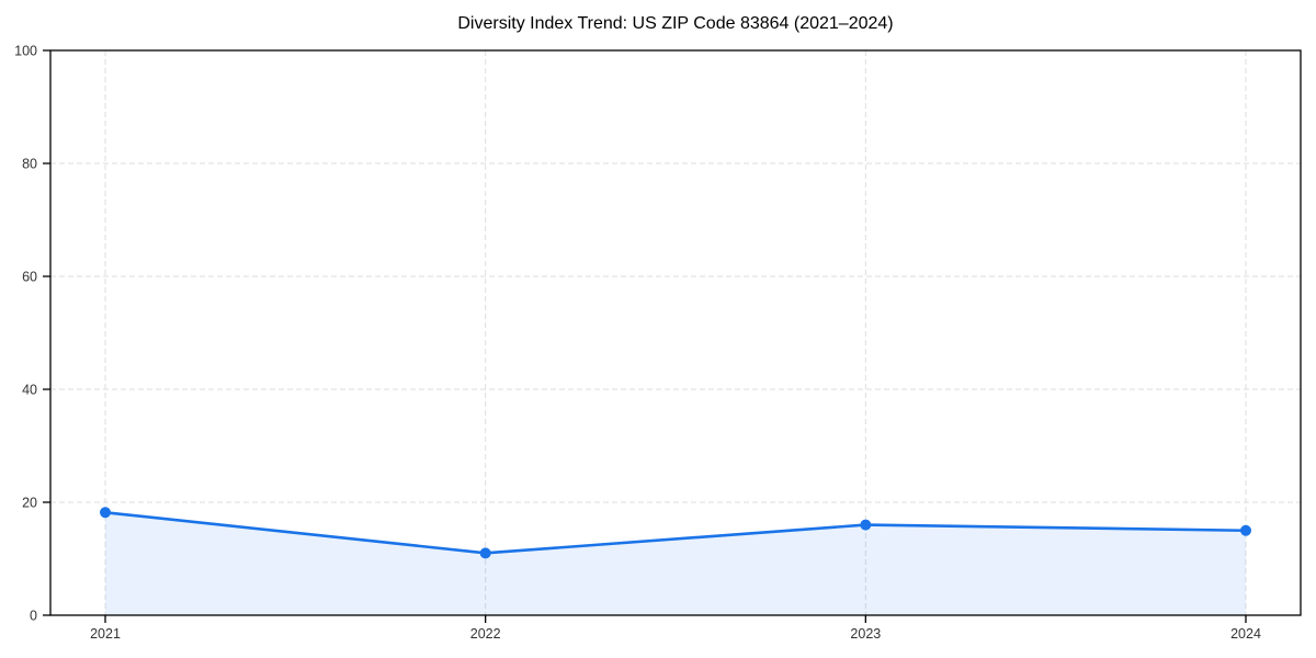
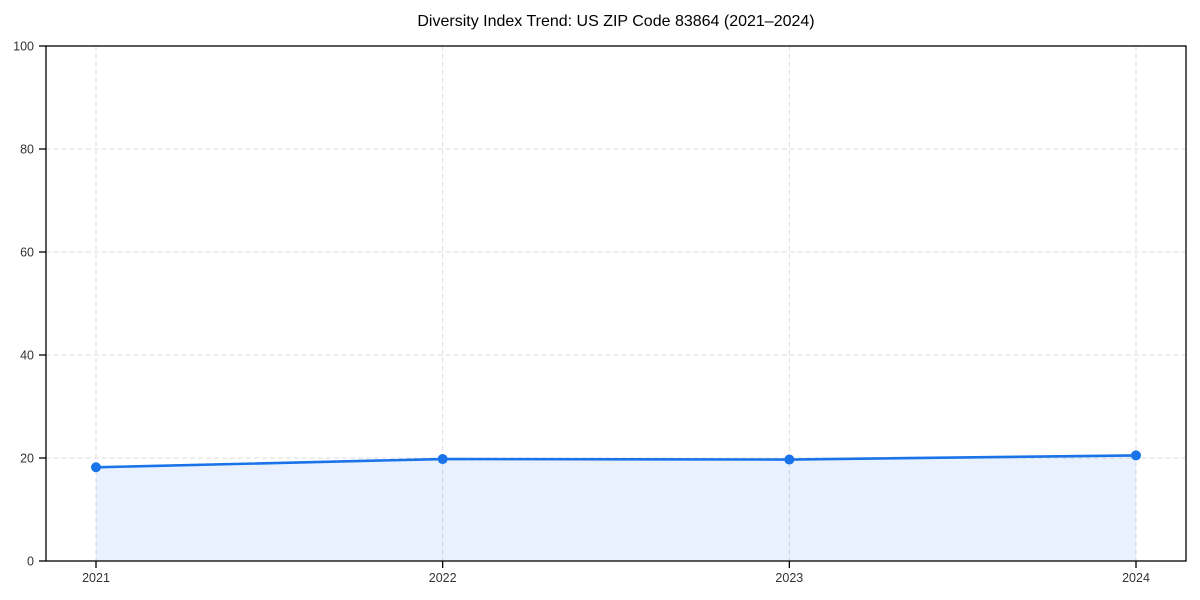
2022: 11 -> 20
2023: 16 -> 20
2024: 15 -> 20
